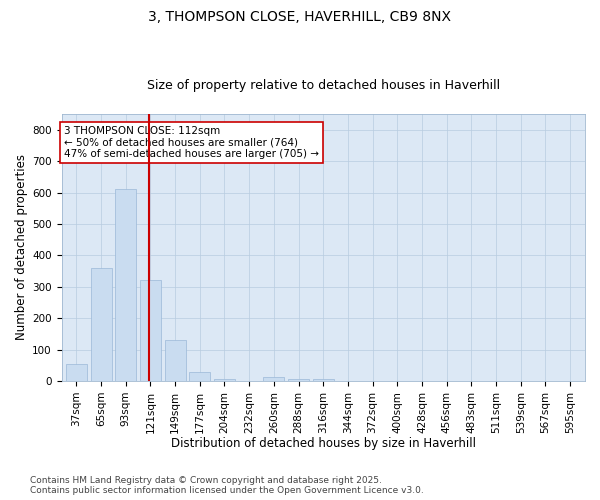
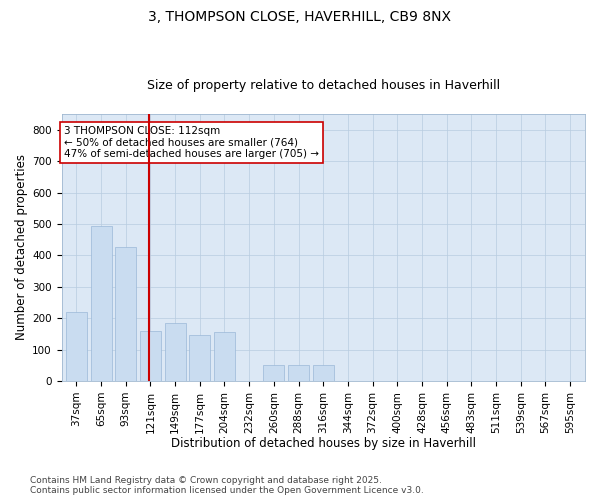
37sqm: 55 -> 220
65sqm: 360 -> 495
93sqm: 610 -> 425
121sqm: 320 -> 160
149sqm: 130 -> 185
177sqm: 30 -> 145
204sqm: 5 -> 155
260sqm: 12 -> 50
288sqm: 5 -> 50
316sqm: 5 -> 50
